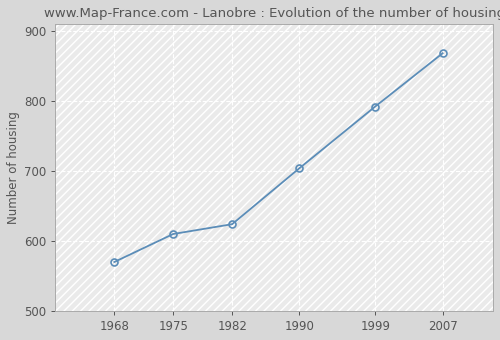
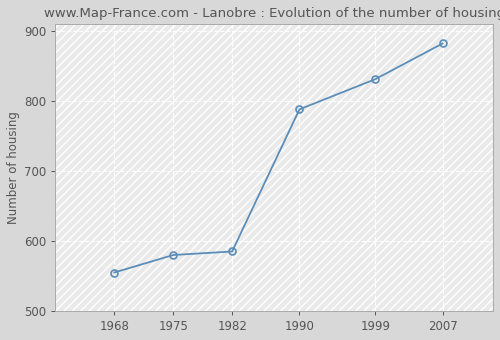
1968: 570 -> 555
1975: 610 -> 580
1982: 624 -> 585
1990: 704 -> 788
1999: 792 -> 831
2007: 868 -> 882
